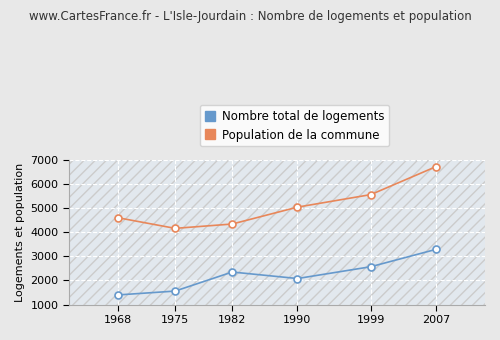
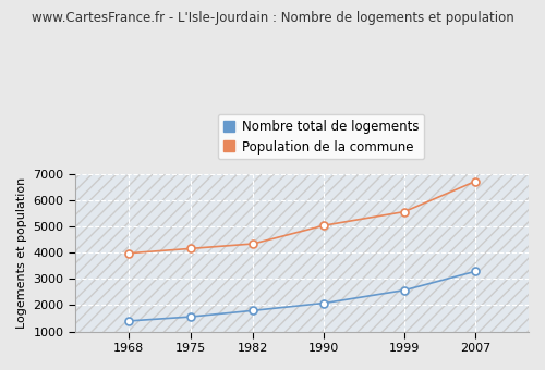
Population de la commune/1968: 4600 -> 3980
Nombre total de logements/1982: 2350 -> 1800
